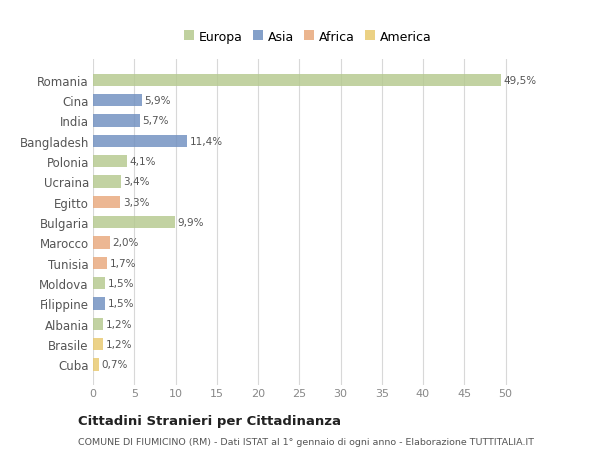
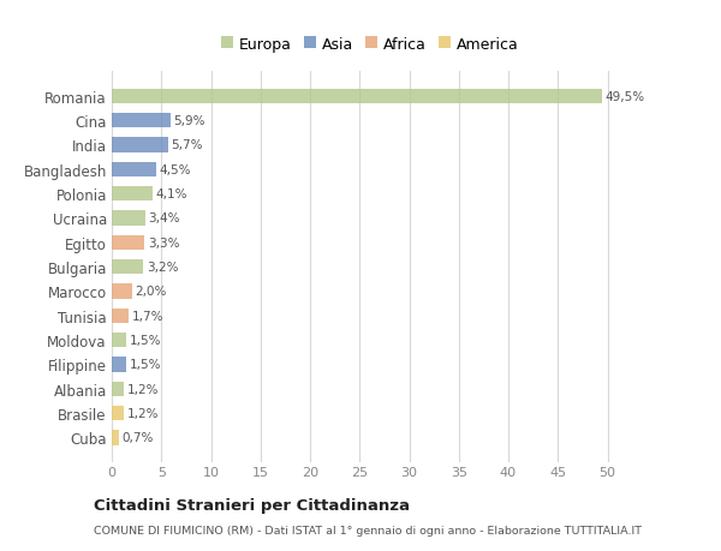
Bangladesh: 11,4% -> 4,5%
Bulgaria: 9,9% -> 3,2%
